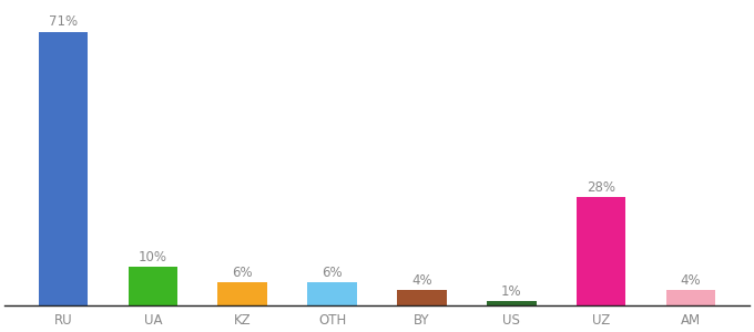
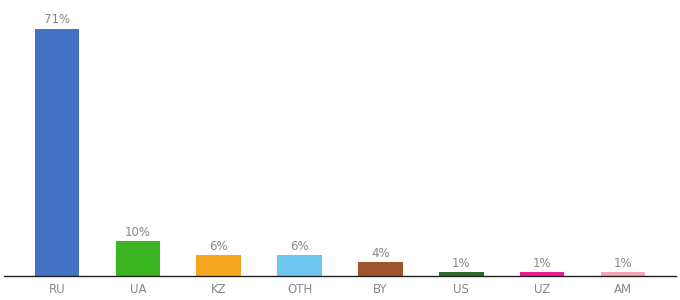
UZ: 28% -> 1%
AM: 4% -> 1%
